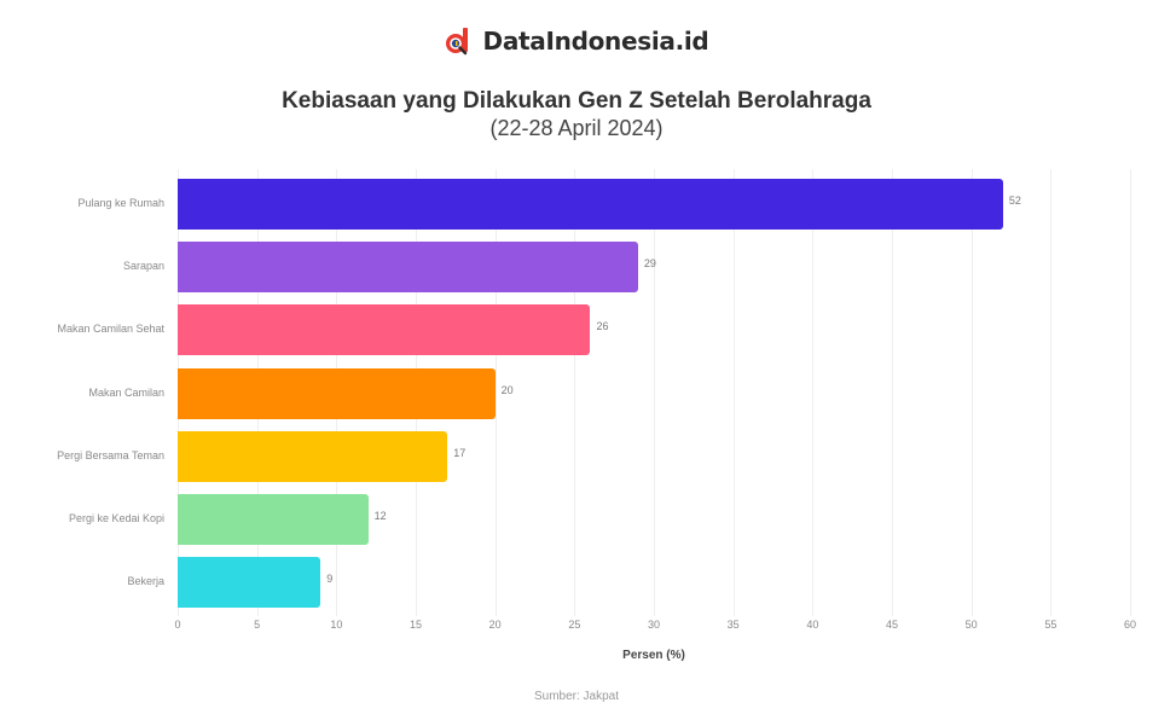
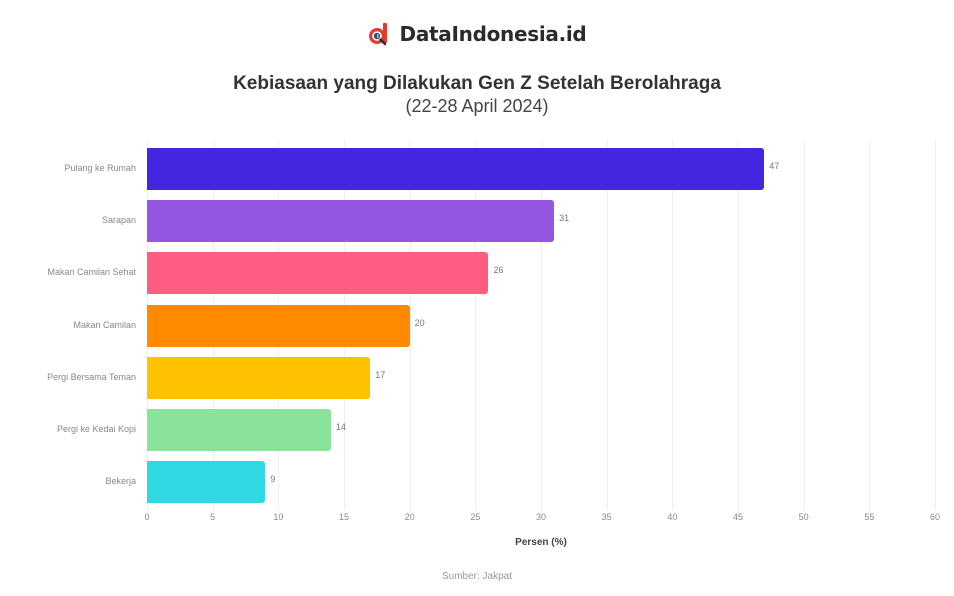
Pulang ke Rumah: 52 -> 47
Sarapan: 29 -> 31
Pergi ke Kedai Kopi: 12 -> 14
